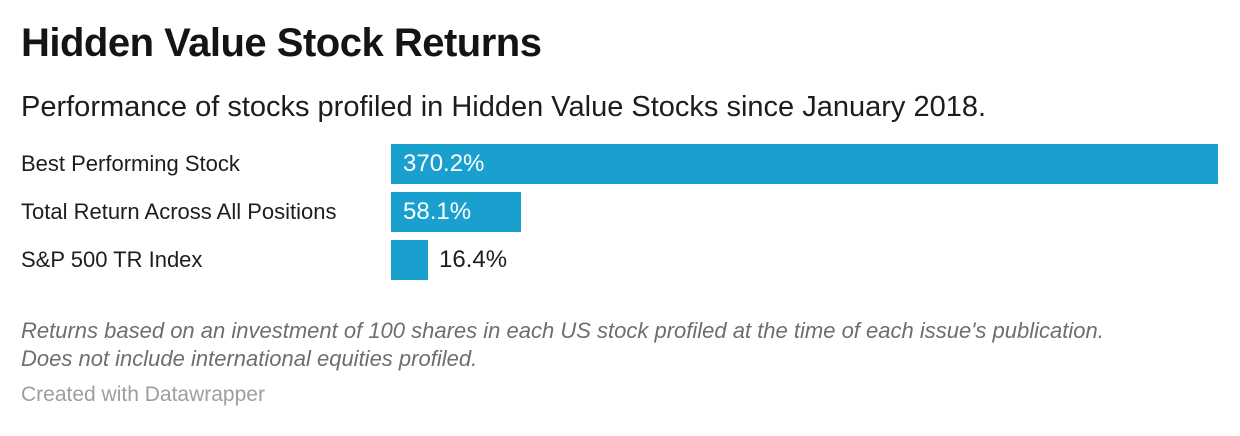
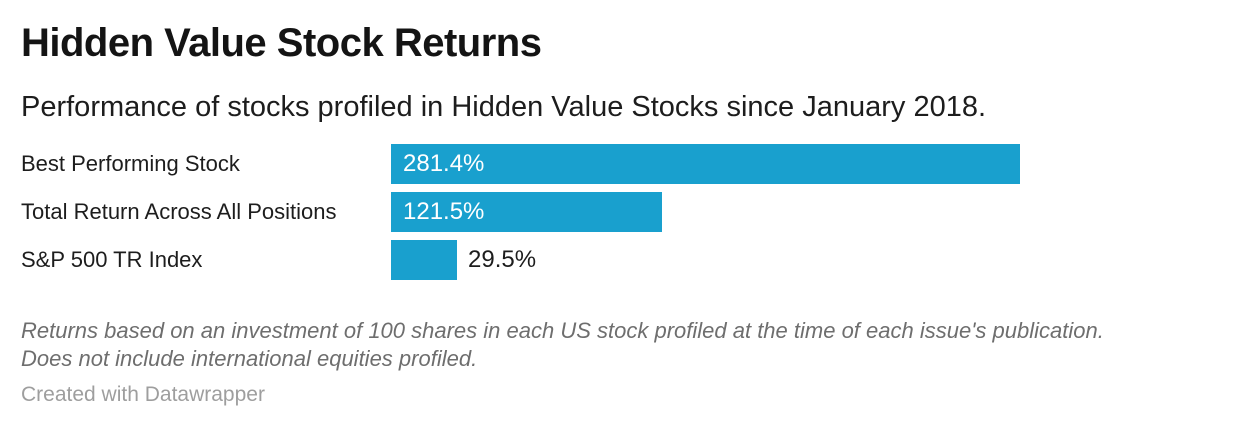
Best Performing Stock: 370.2% -> 281.4%
Total Return Across All Positions: 58.1% -> 121.5%
S&P 500 TR Index: 16.4% -> 29.5%
